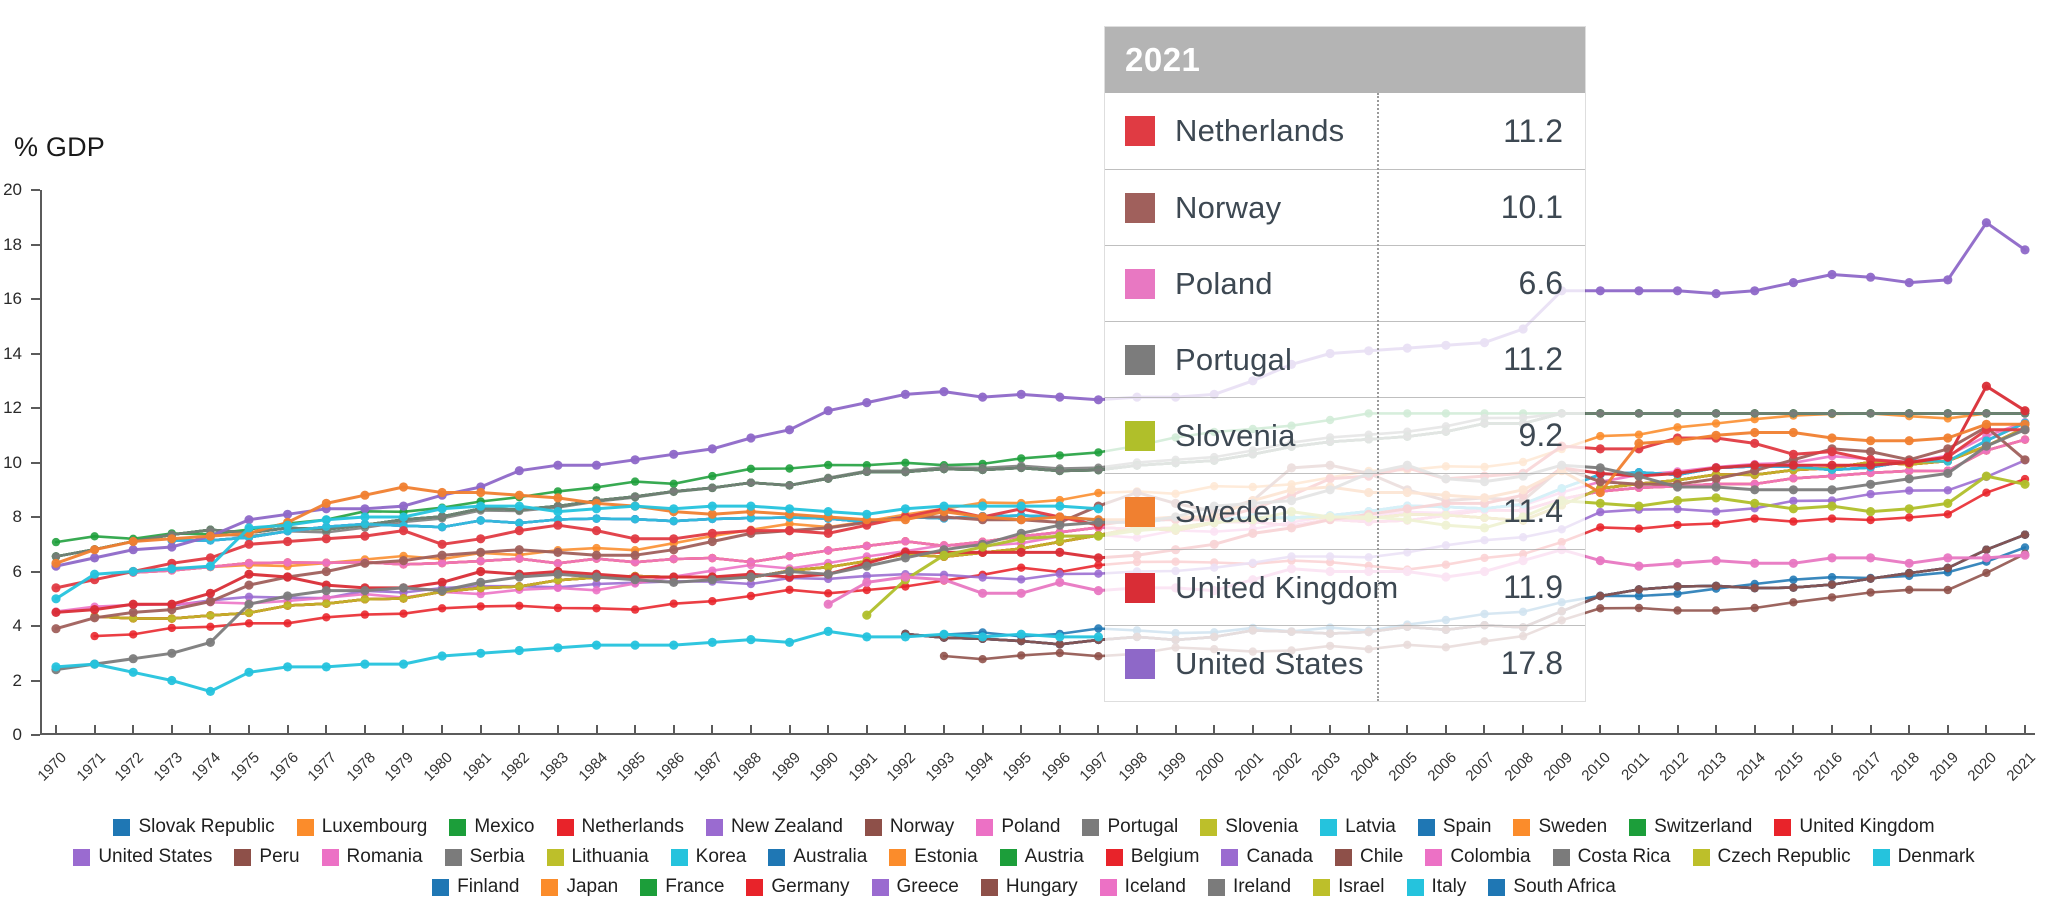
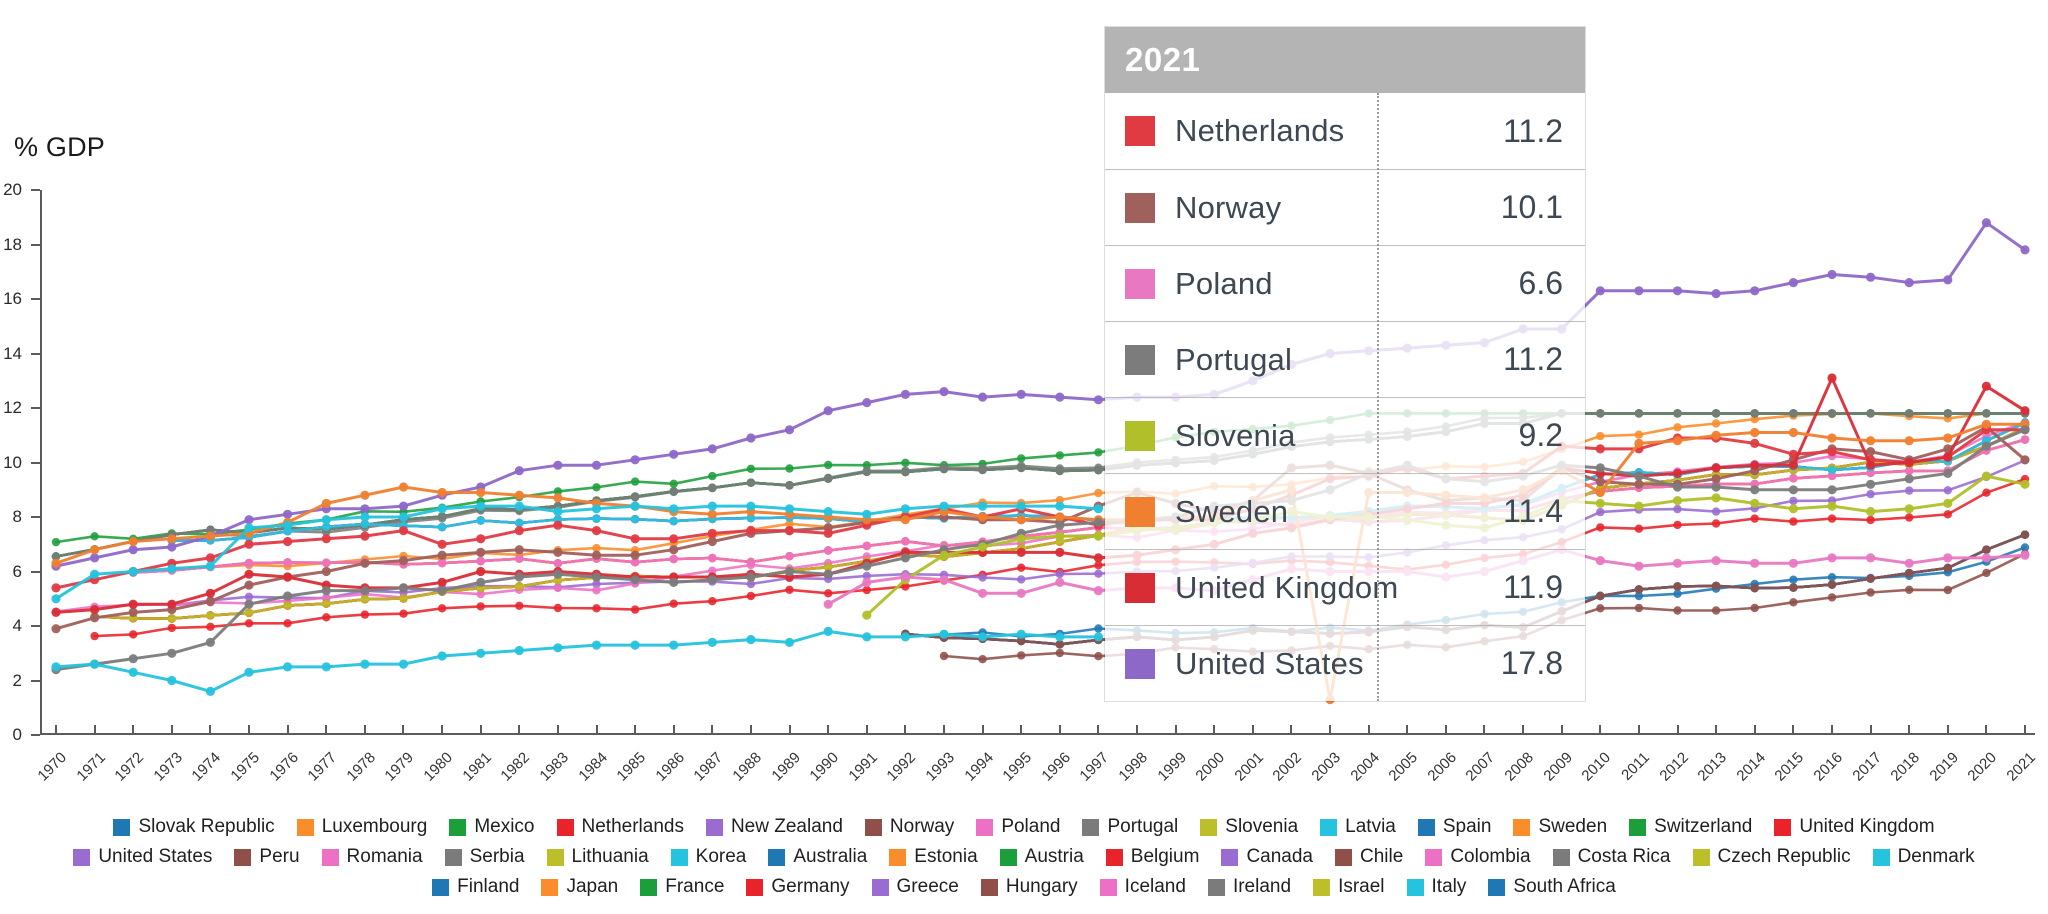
Sweden/2003: 9.1 -> 1.3
United States/2009: 16.3 -> 14.9
United Kingdom/2016: 9.9 -> 13.1
